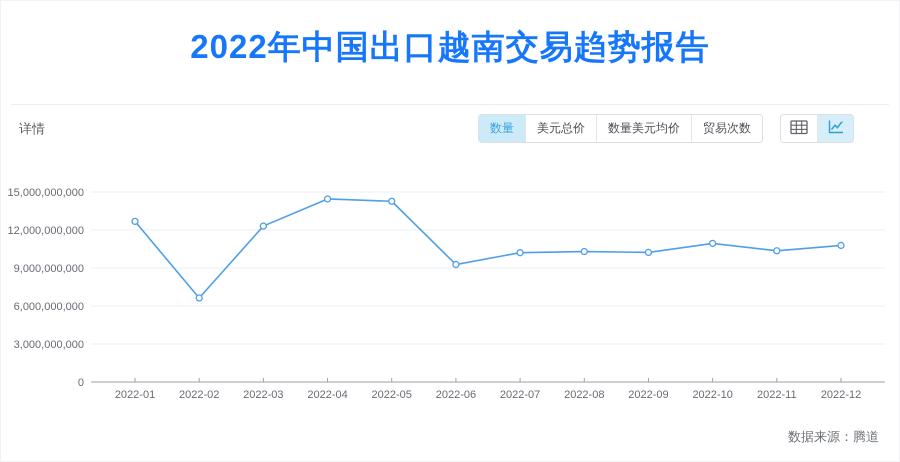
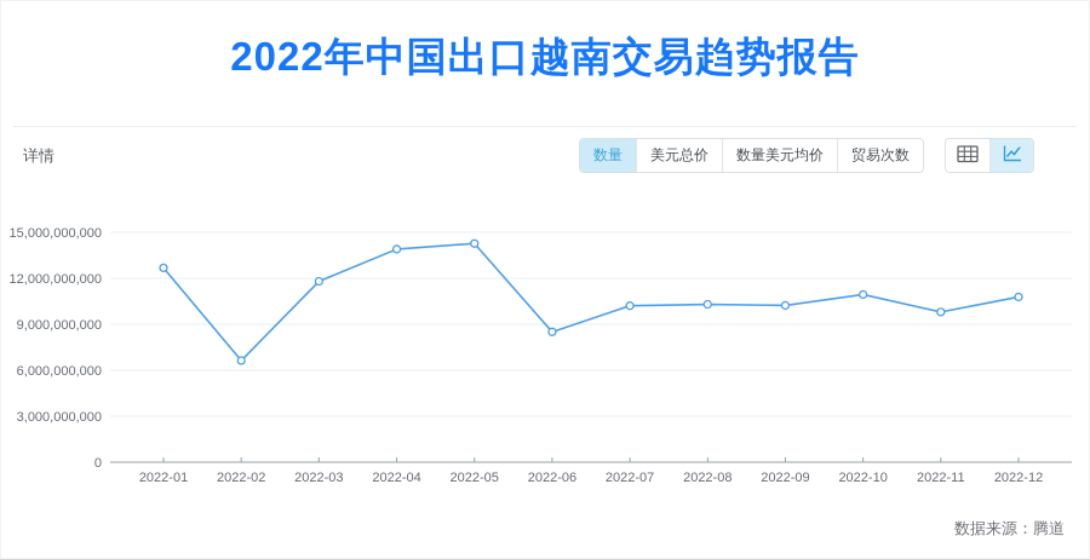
2022-03: 12300000000 -> 11800000000
2022-04: 14400000000 -> 13900000000
2022-06: 9300000000 -> 8500000000
2022-11: 10400000000 -> 9800000000
